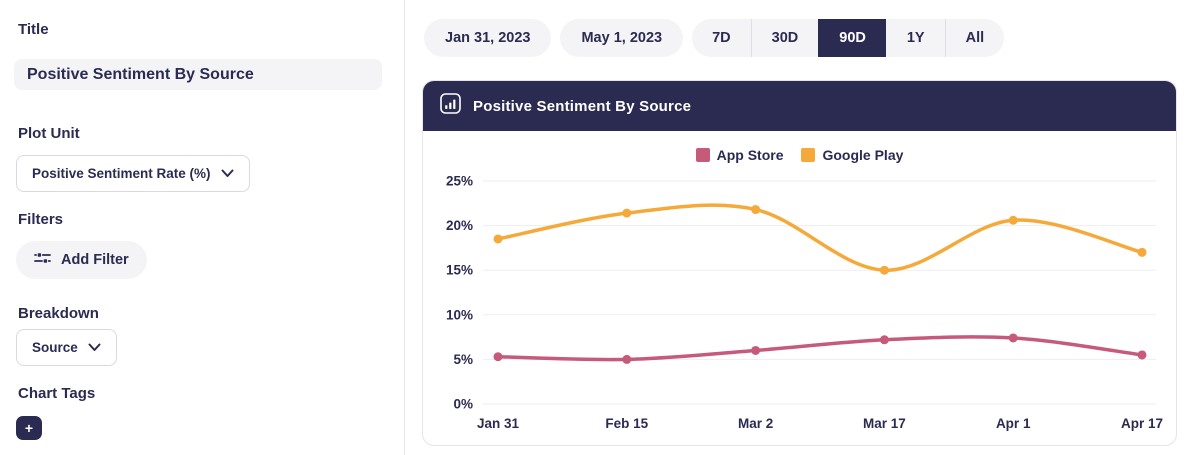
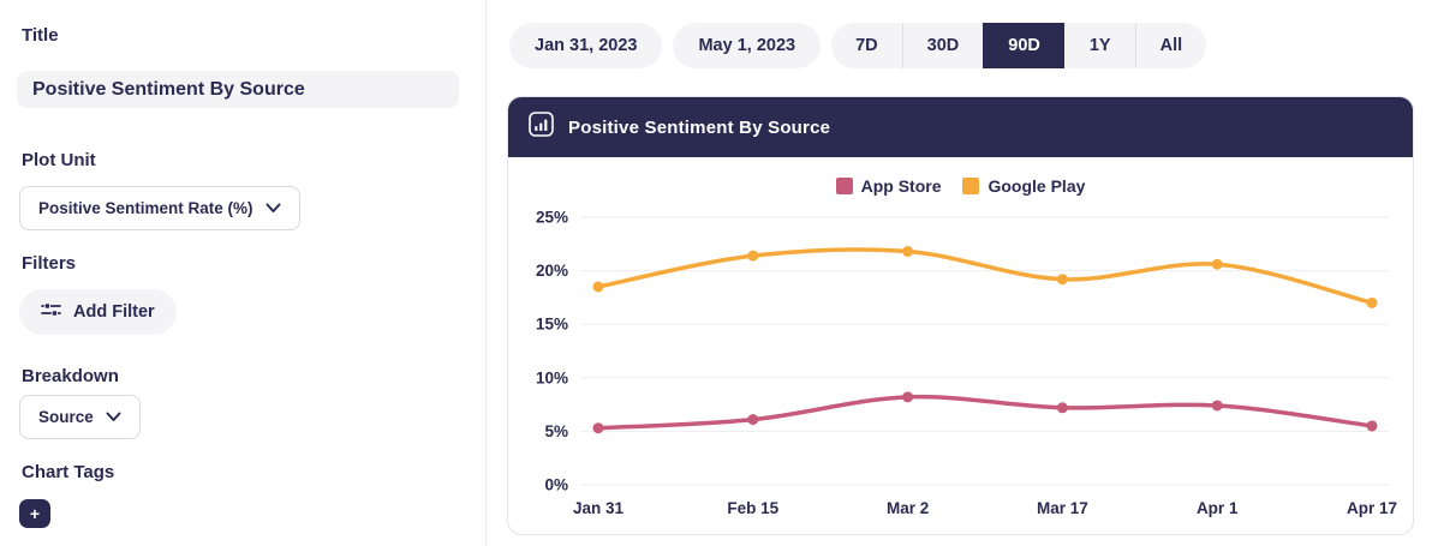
App Store/Feb 15: 5% -> 6%
App Store/Mar 2: 6% -> 8%
Google Play/Mar 17: 15% -> 19%
